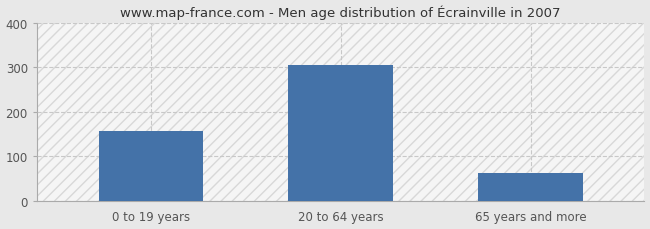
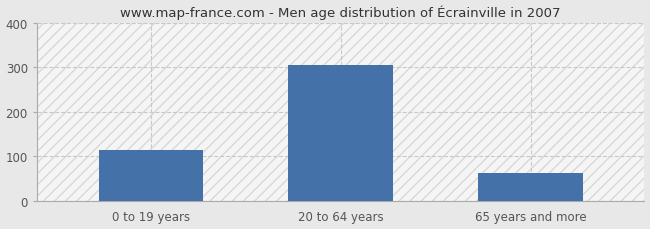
0 to 19 years: 157 -> 115
